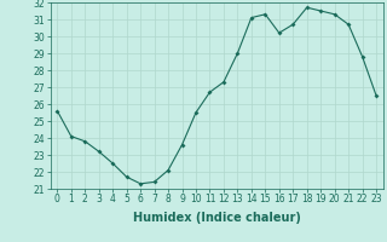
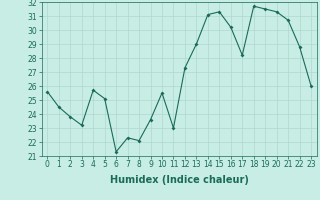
1: 24.1 -> 24.5
4: 22.5 -> 25.7
5: 21.7 -> 25.1
7: 21.4 -> 22.3
11: 26.7 -> 23.0
17: 30.7 -> 28.2
23: 26.5 -> 26.0
